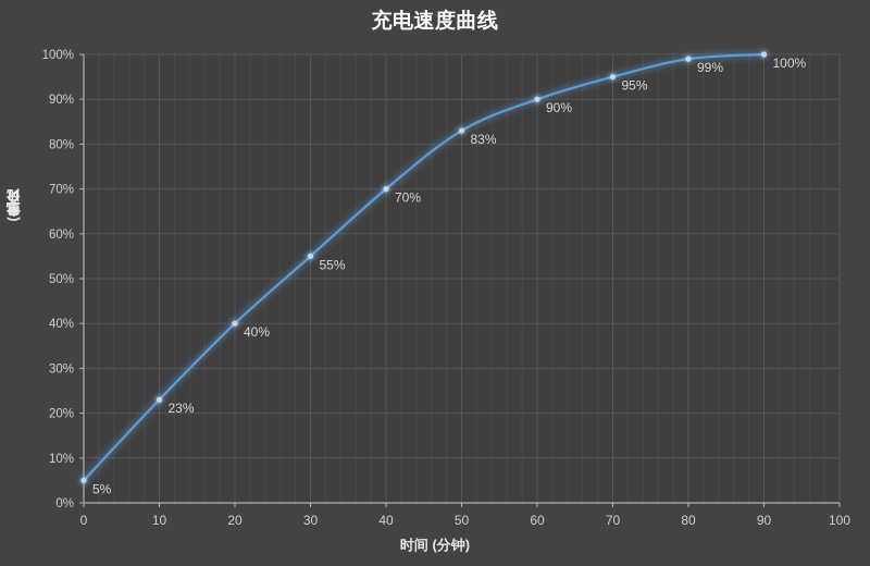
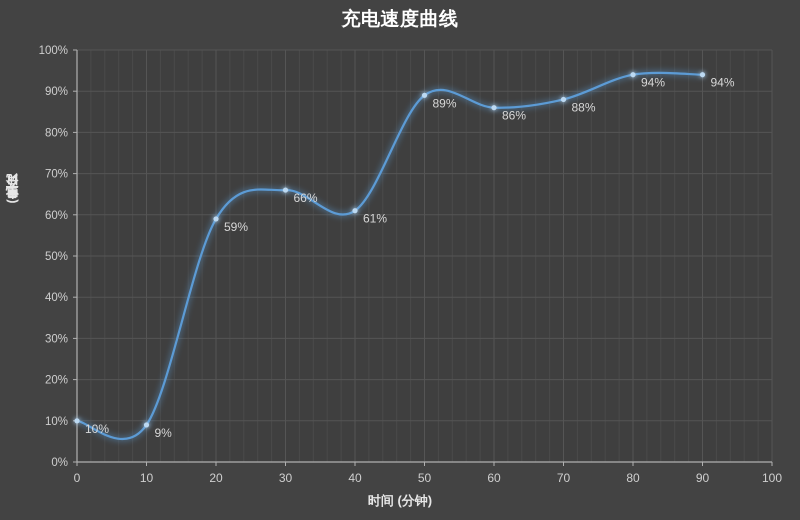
0: 5% -> 10%
10: 23% -> 9%
20: 40% -> 59%
30: 55% -> 66%
40: 70% -> 61%
50: 83% -> 89%
60: 90% -> 86%
70: 95% -> 88%
80: 99% -> 94%
90: 100% -> 94%
